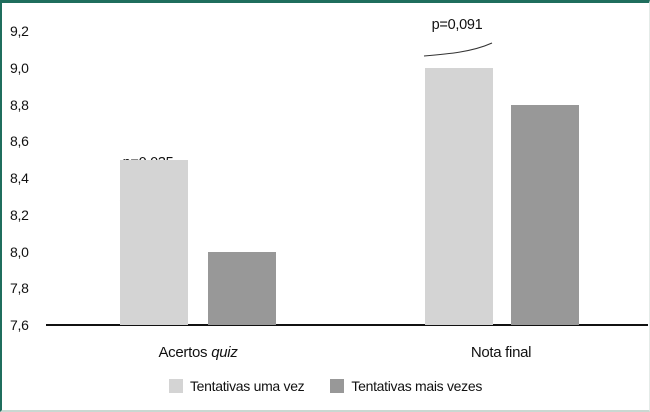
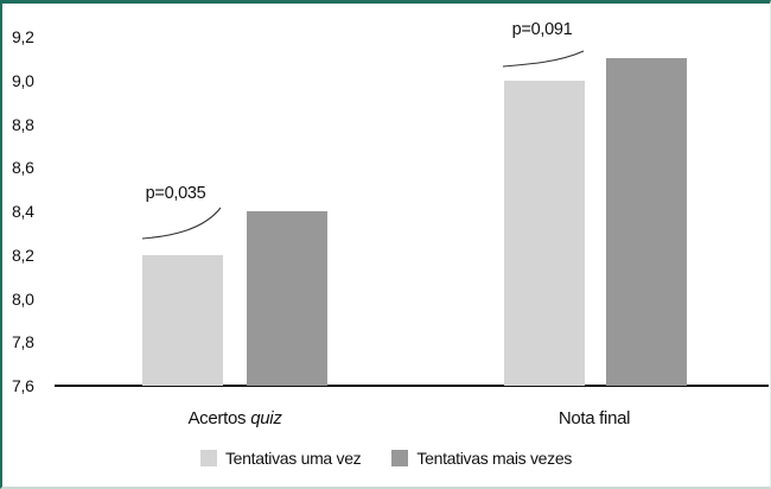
Tentativas uma vez/Acertos quiz: 8,5 -> 8,2
Tentativas mais vezes/Acertos quiz: 8,0 -> 8,4
Tentativas mais vezes/Nota final: 8,8 -> 9,1
